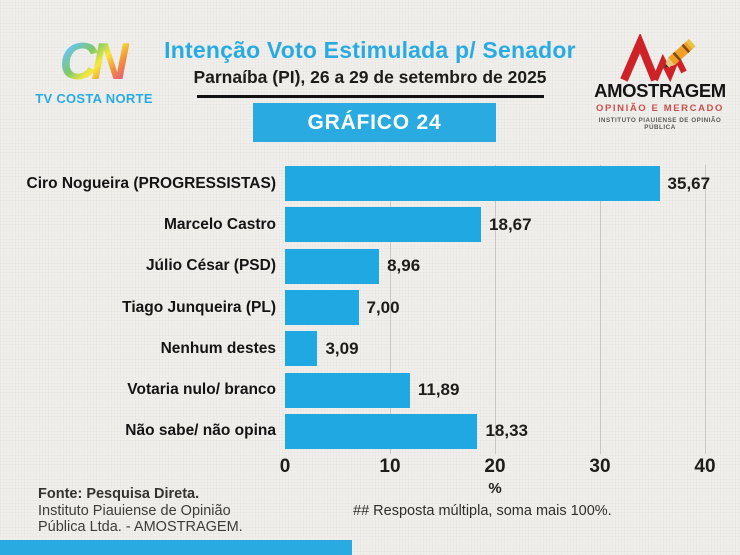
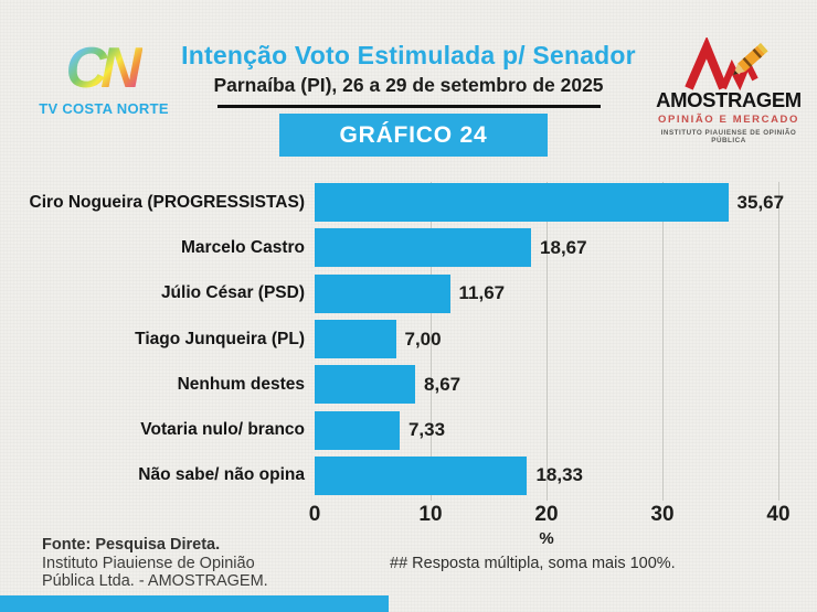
Júlio César (PSD): 8,96 -> 11,67
Nenhum destes: 3,09 -> 8,67
Votaria nulo/ branco: 11,89 -> 7,33
